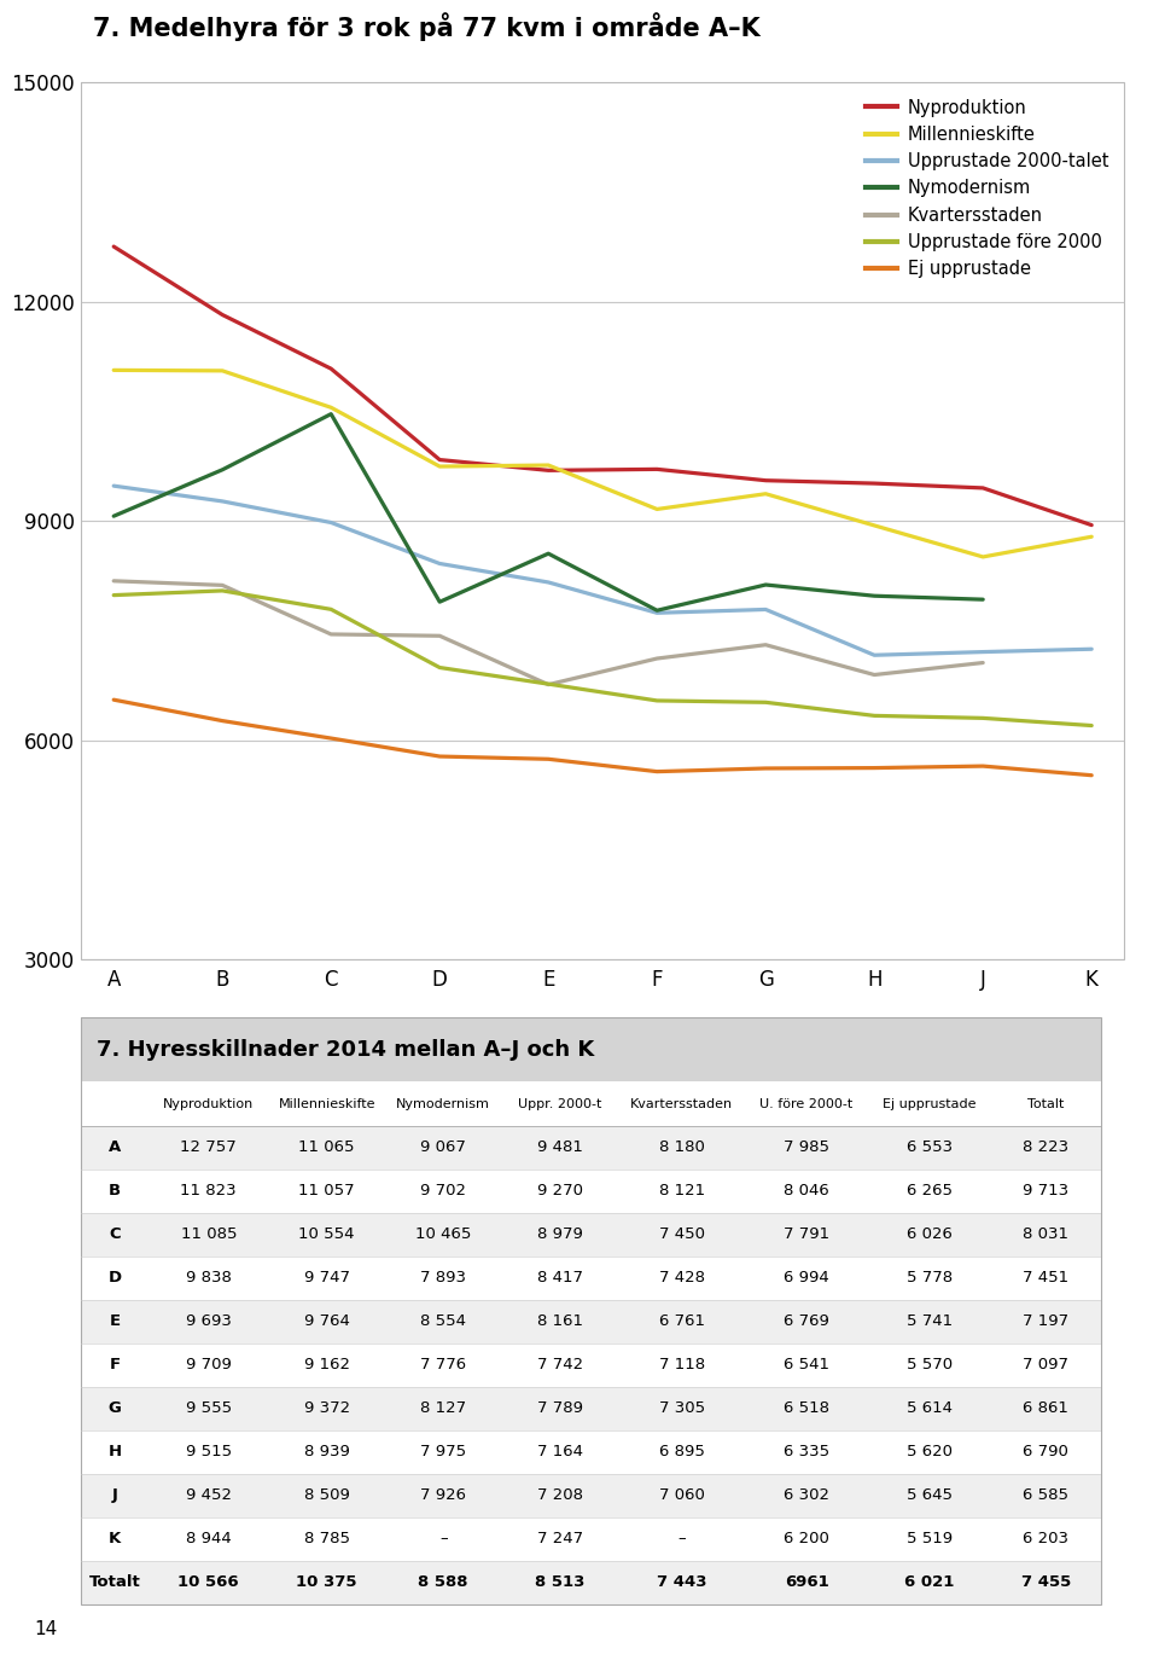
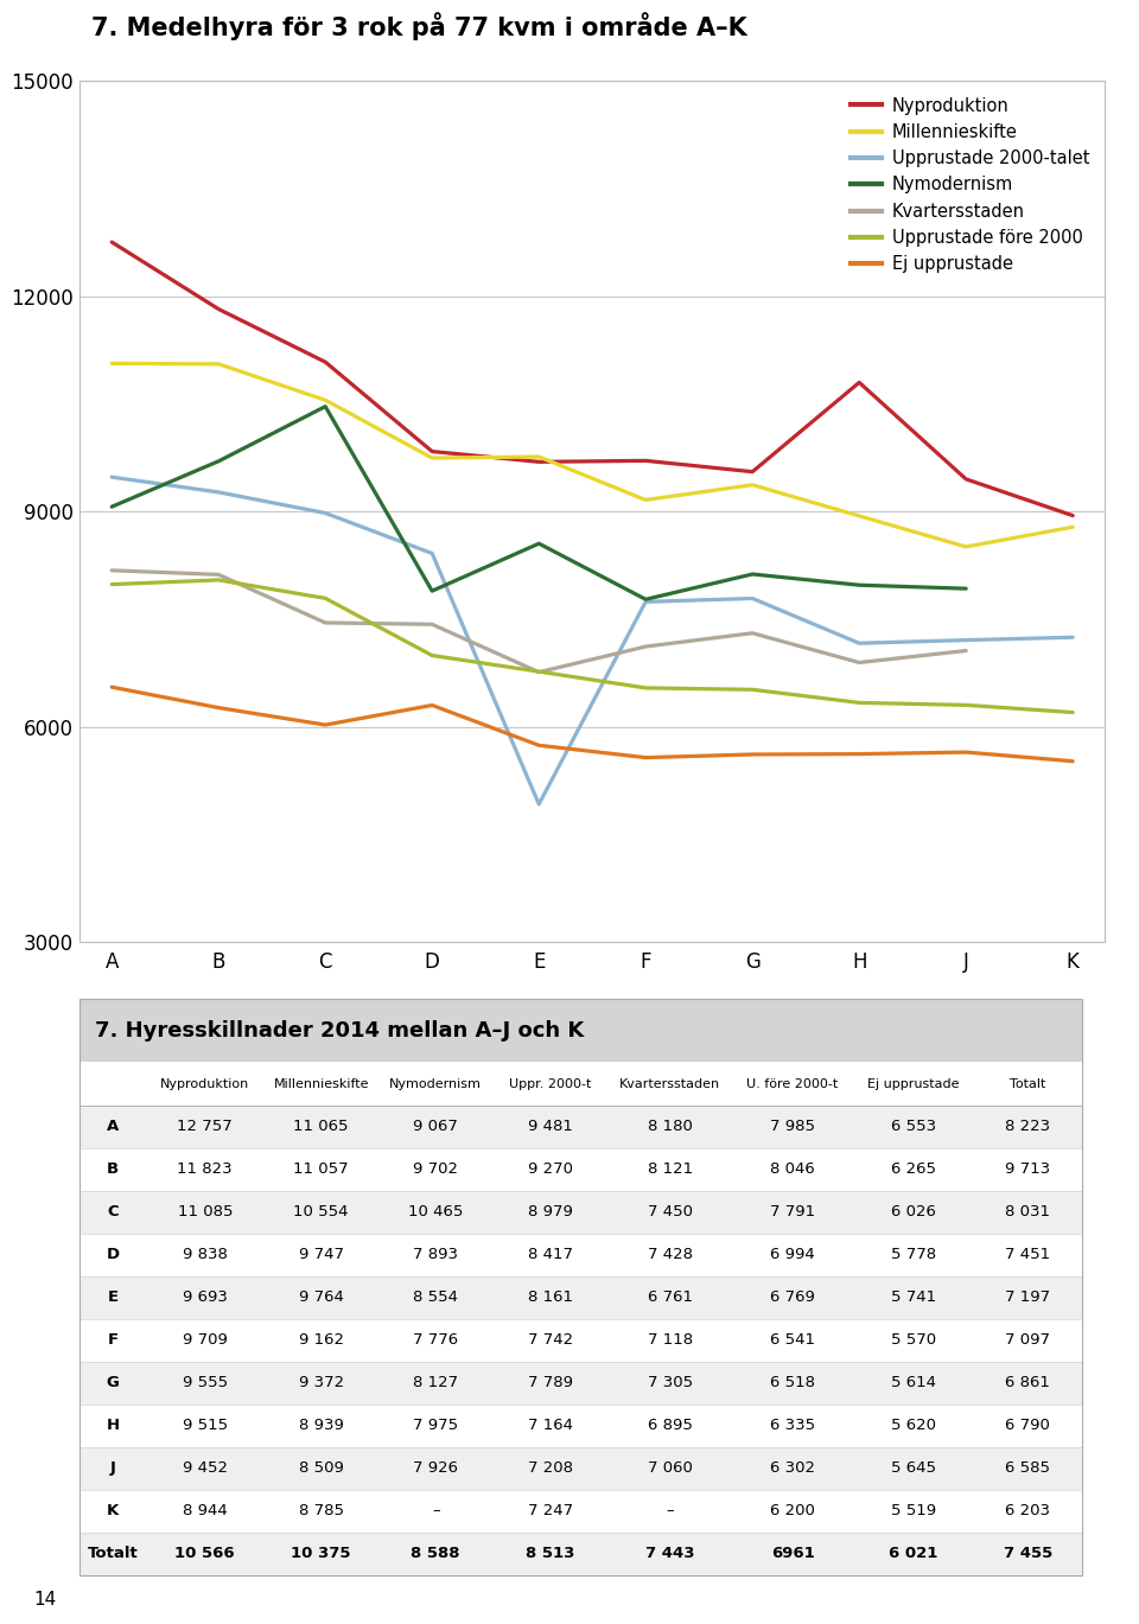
Ej upprustade/D: 5780 -> 6300
Upprustade 2000-talet/E: 8160 -> 4920
Nyproduktion/H: 9520 -> 10800
